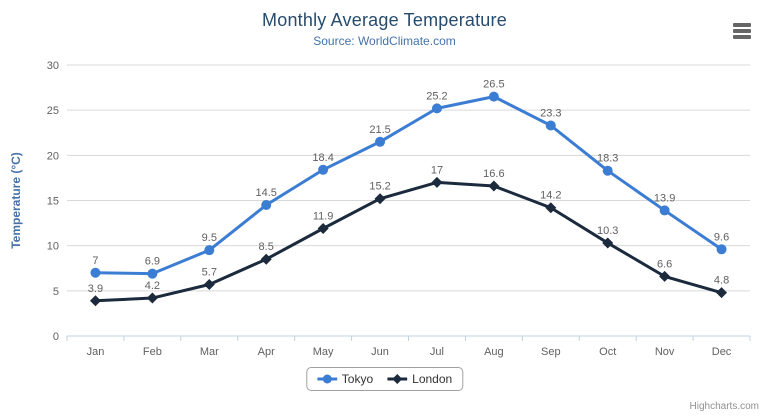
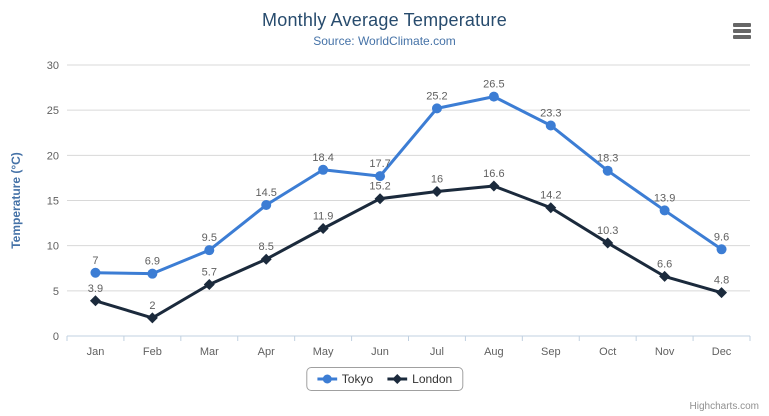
London/Feb: 4.2 -> 2
Tokyo/Jun: 21.5 -> 17.7
London/Jul: 17 -> 16
